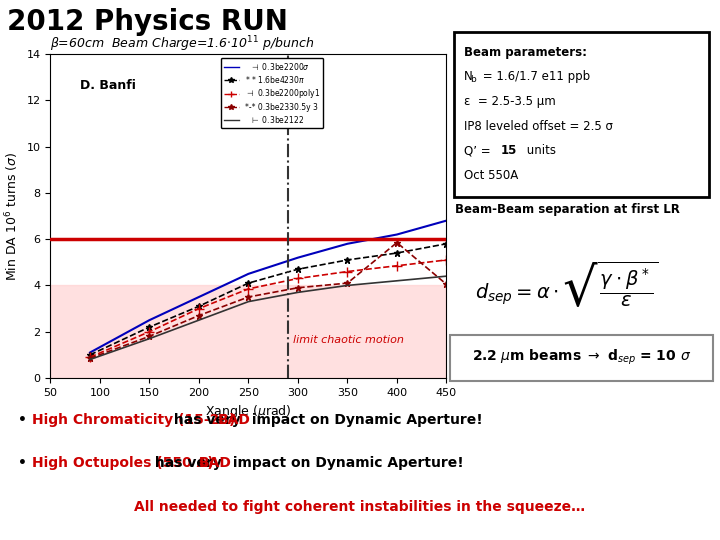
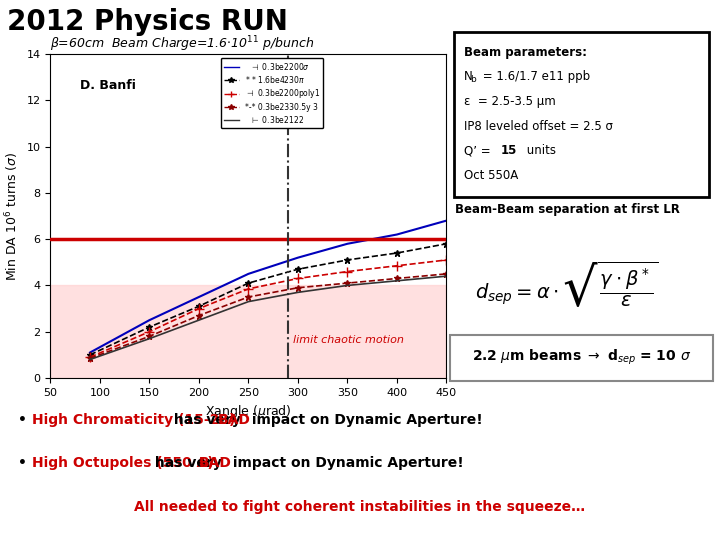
*-* 0.3be2330.5y 3/400: 5.85 -> 4.30
*-* 0.3be2330.5y 3/450: 4.05 -> 4.50
